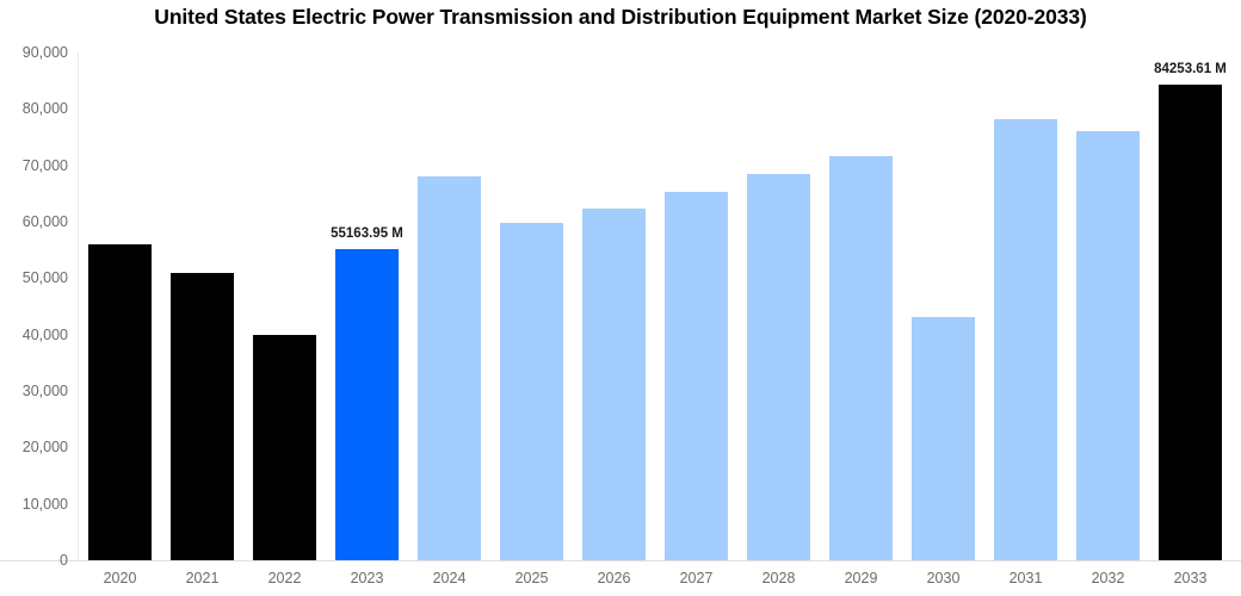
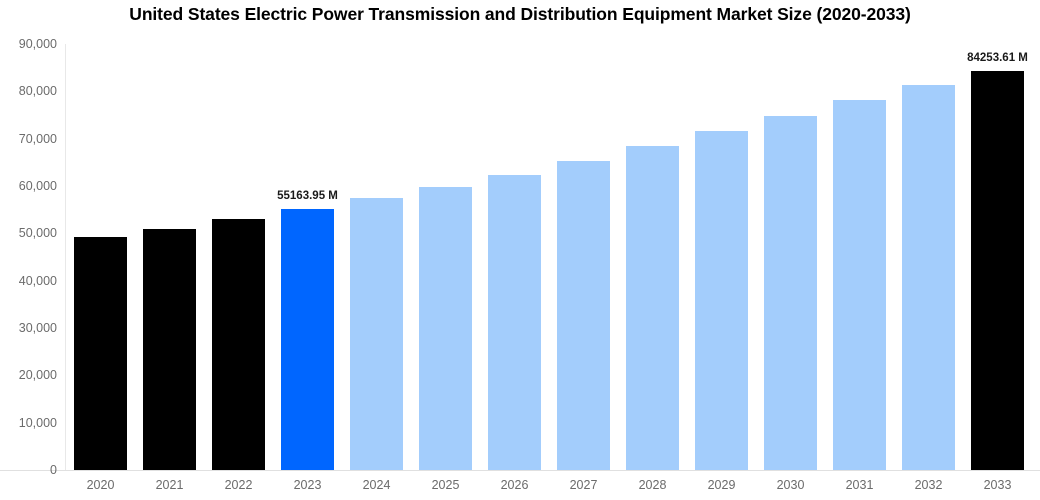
2020: 56000 -> 49000
2022: 40000 -> 53000
2024: 68000 -> 57000
2030: 43000 -> 75000
2032: 76000 -> 81000
